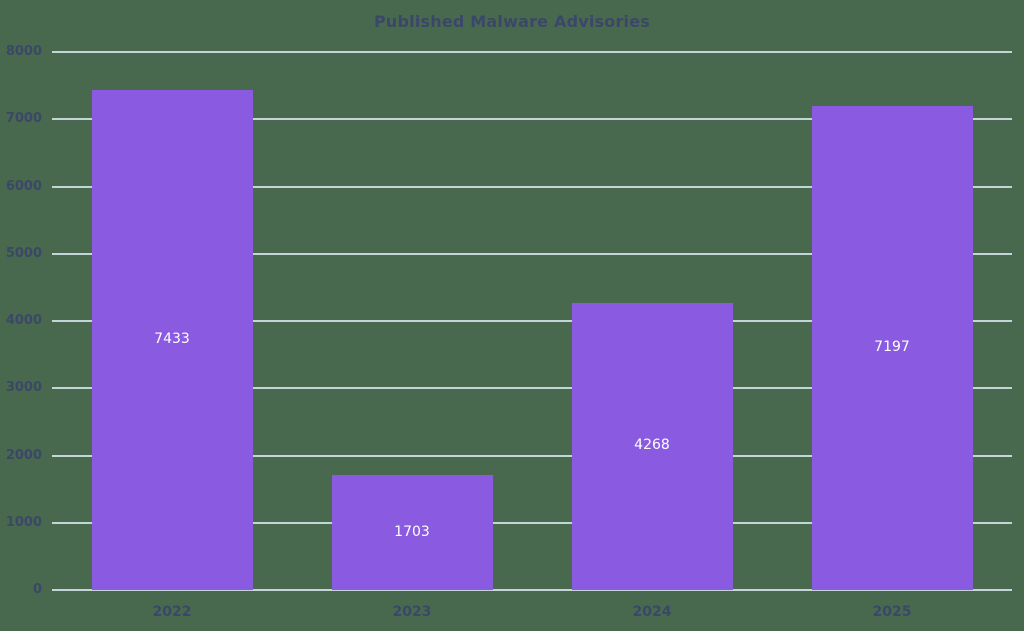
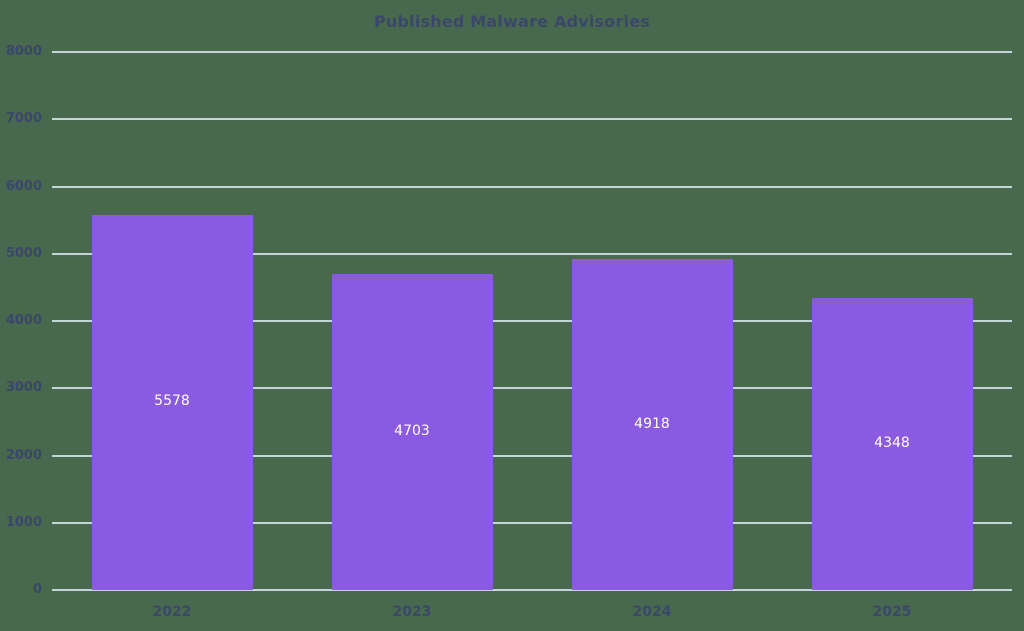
2022: 7433 -> 5578
2023: 1703 -> 4703
2024: 4268 -> 4918
2025: 7197 -> 4348
